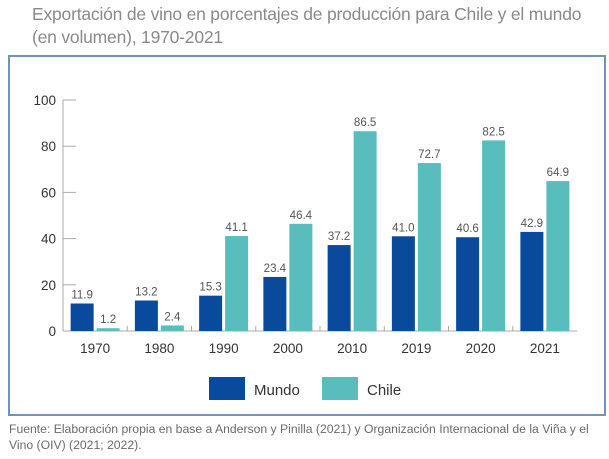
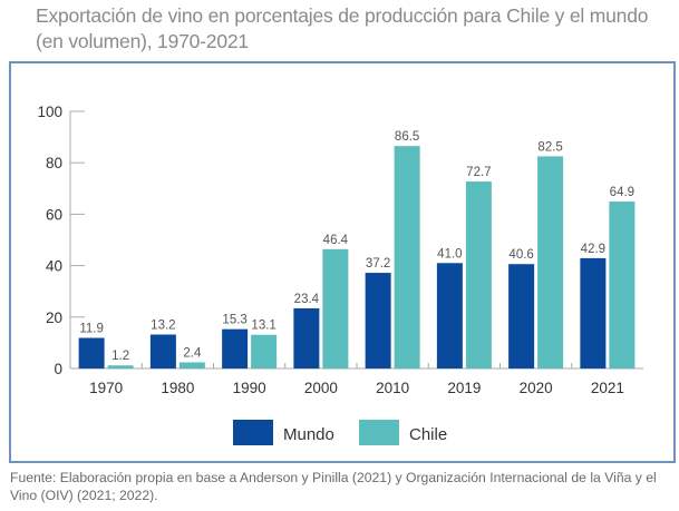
Chile/1990: 41.1 -> 13.1
